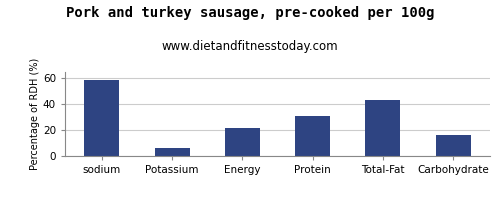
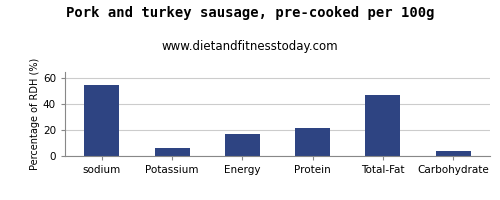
sodium: 59 -> 55
Energy: 22 -> 17
Protein: 31 -> 22
Total-Fat: 43 -> 47
Carbohydrate: 16 -> 4
